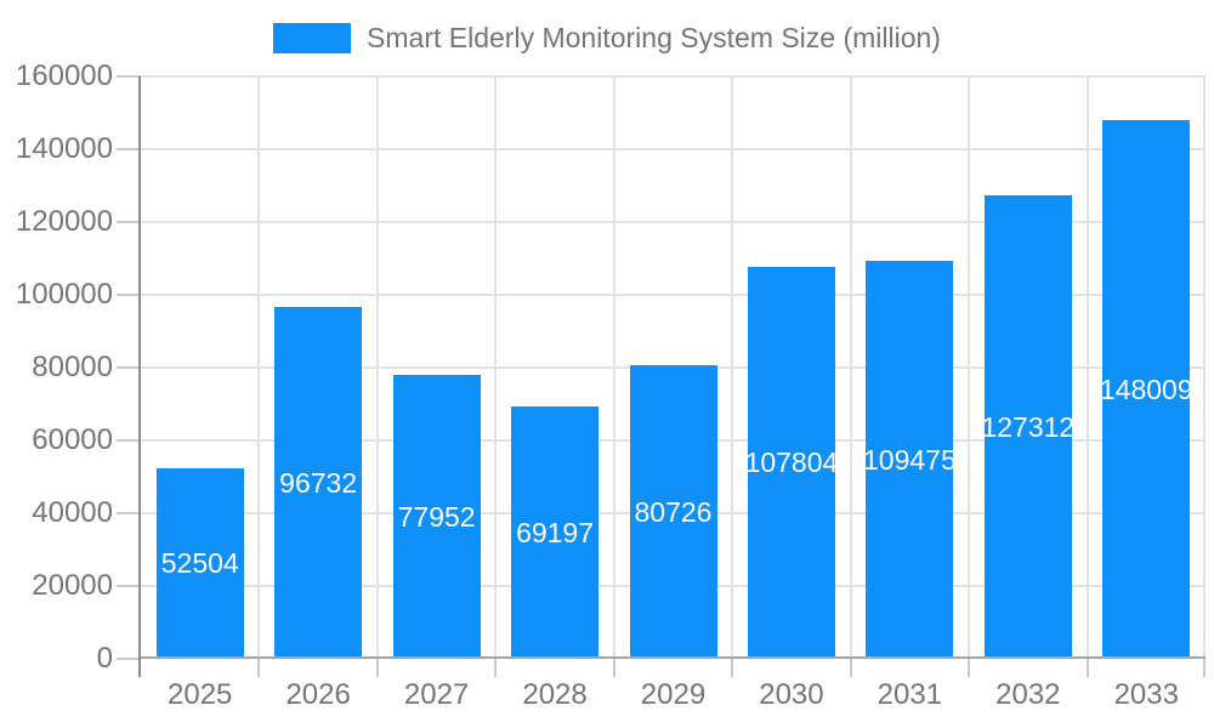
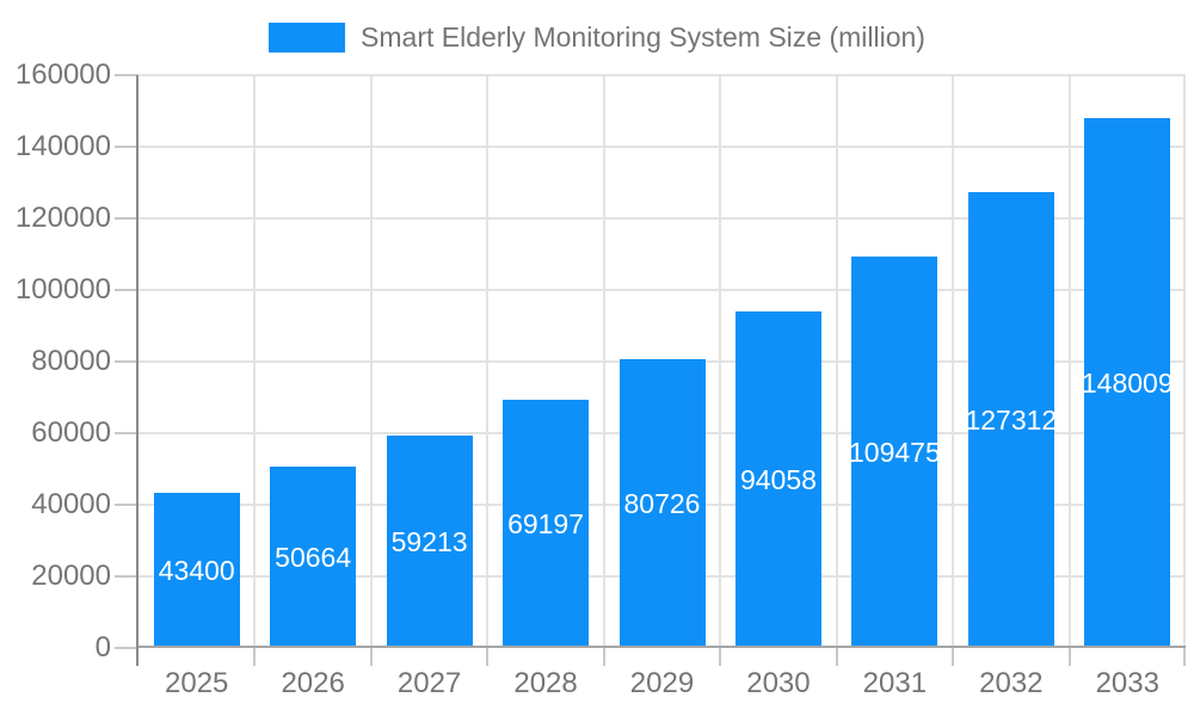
2025: 52504 -> 43400
2026: 96732 -> 50664
2027: 77952 -> 59213
2030: 107804 -> 94058
